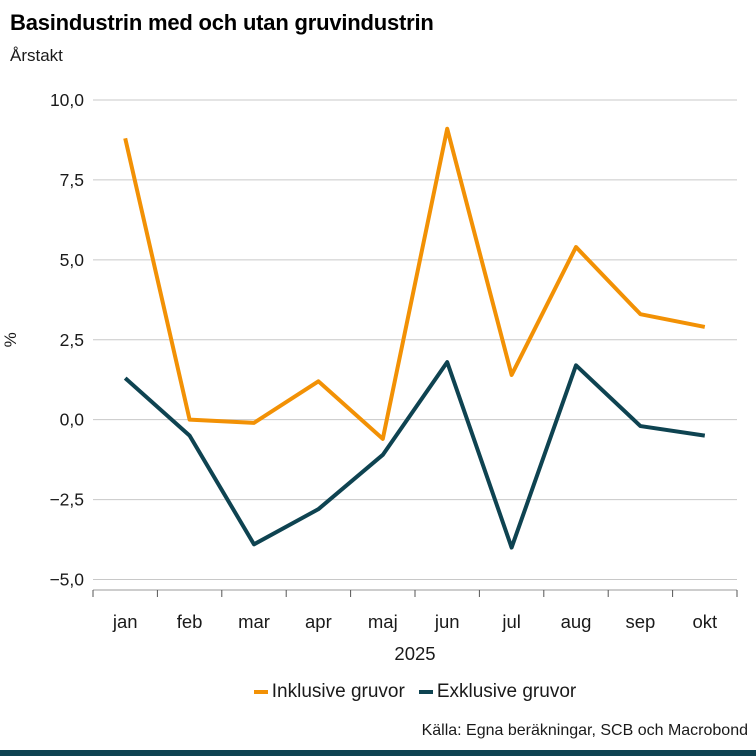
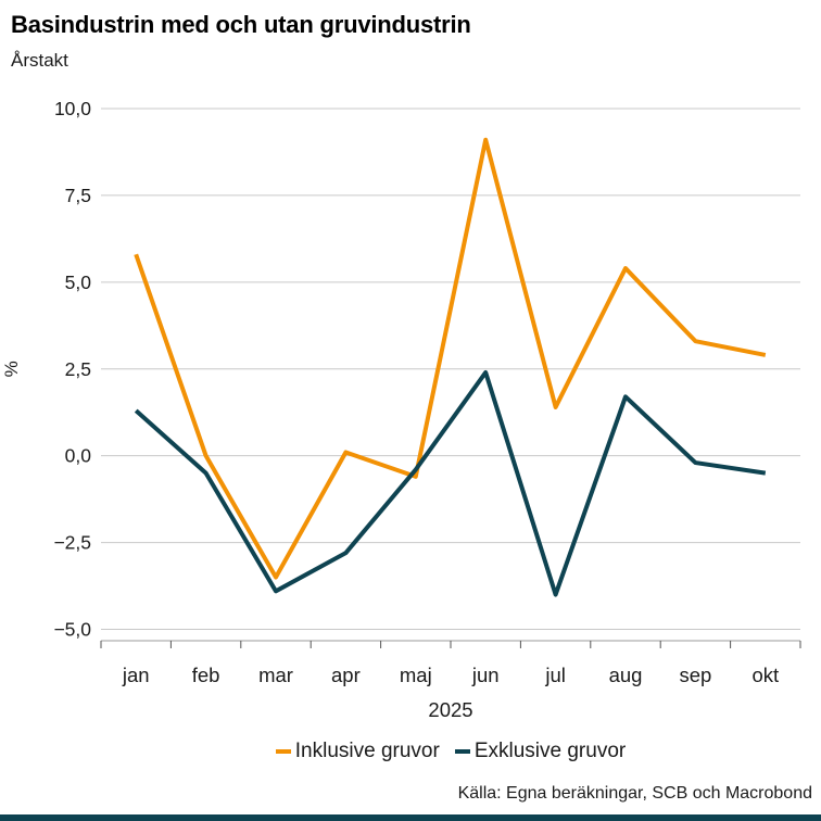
Inklusive gruvor/jan: 8,8 -> 5,8
Inklusive gruvor/mar: -0,1 -> -3,5
Inklusive gruvor/apr: 1,2 -> 0,1
Exklusive gruvor/maj: -1,1 -> -0,4
Exklusive gruvor/jun: 1,8 -> 2,4
